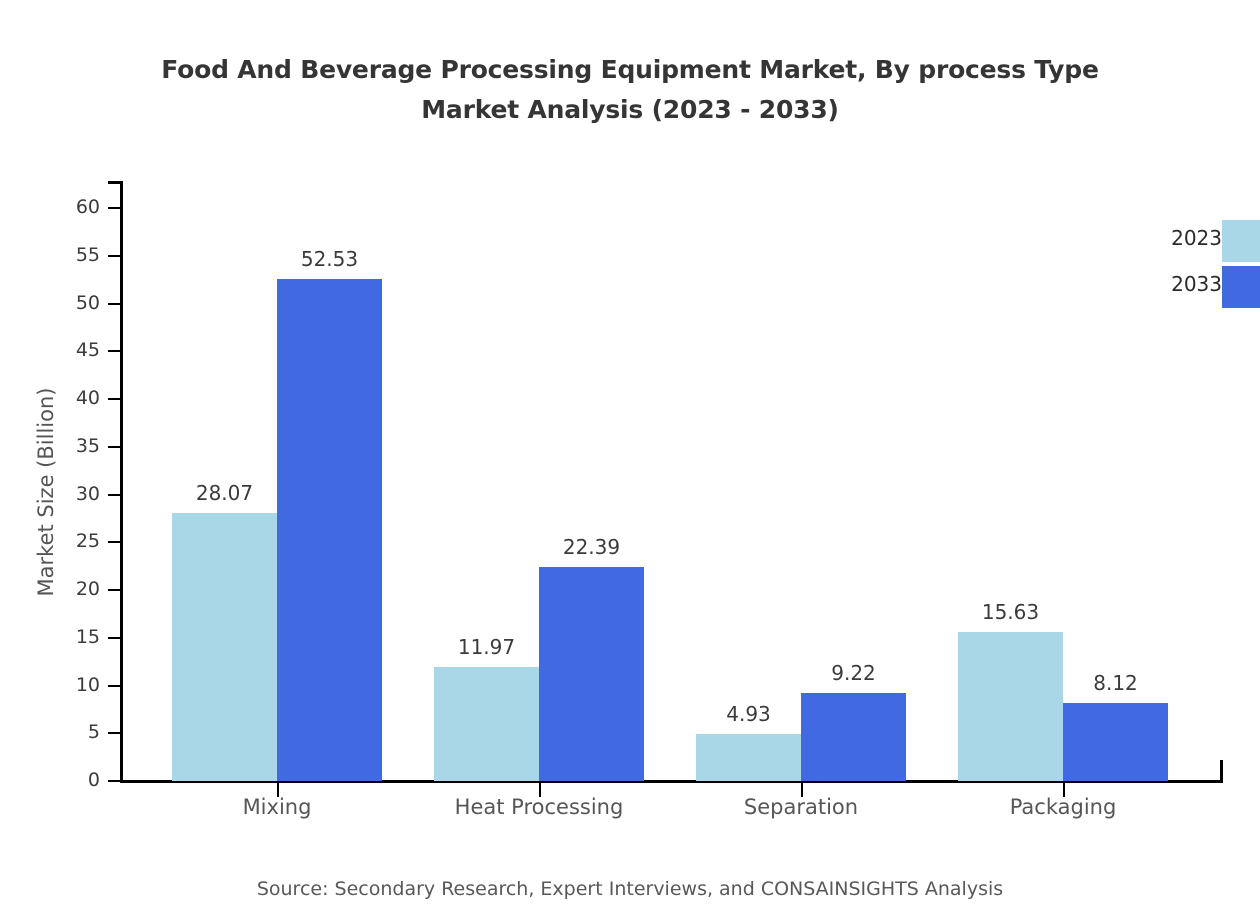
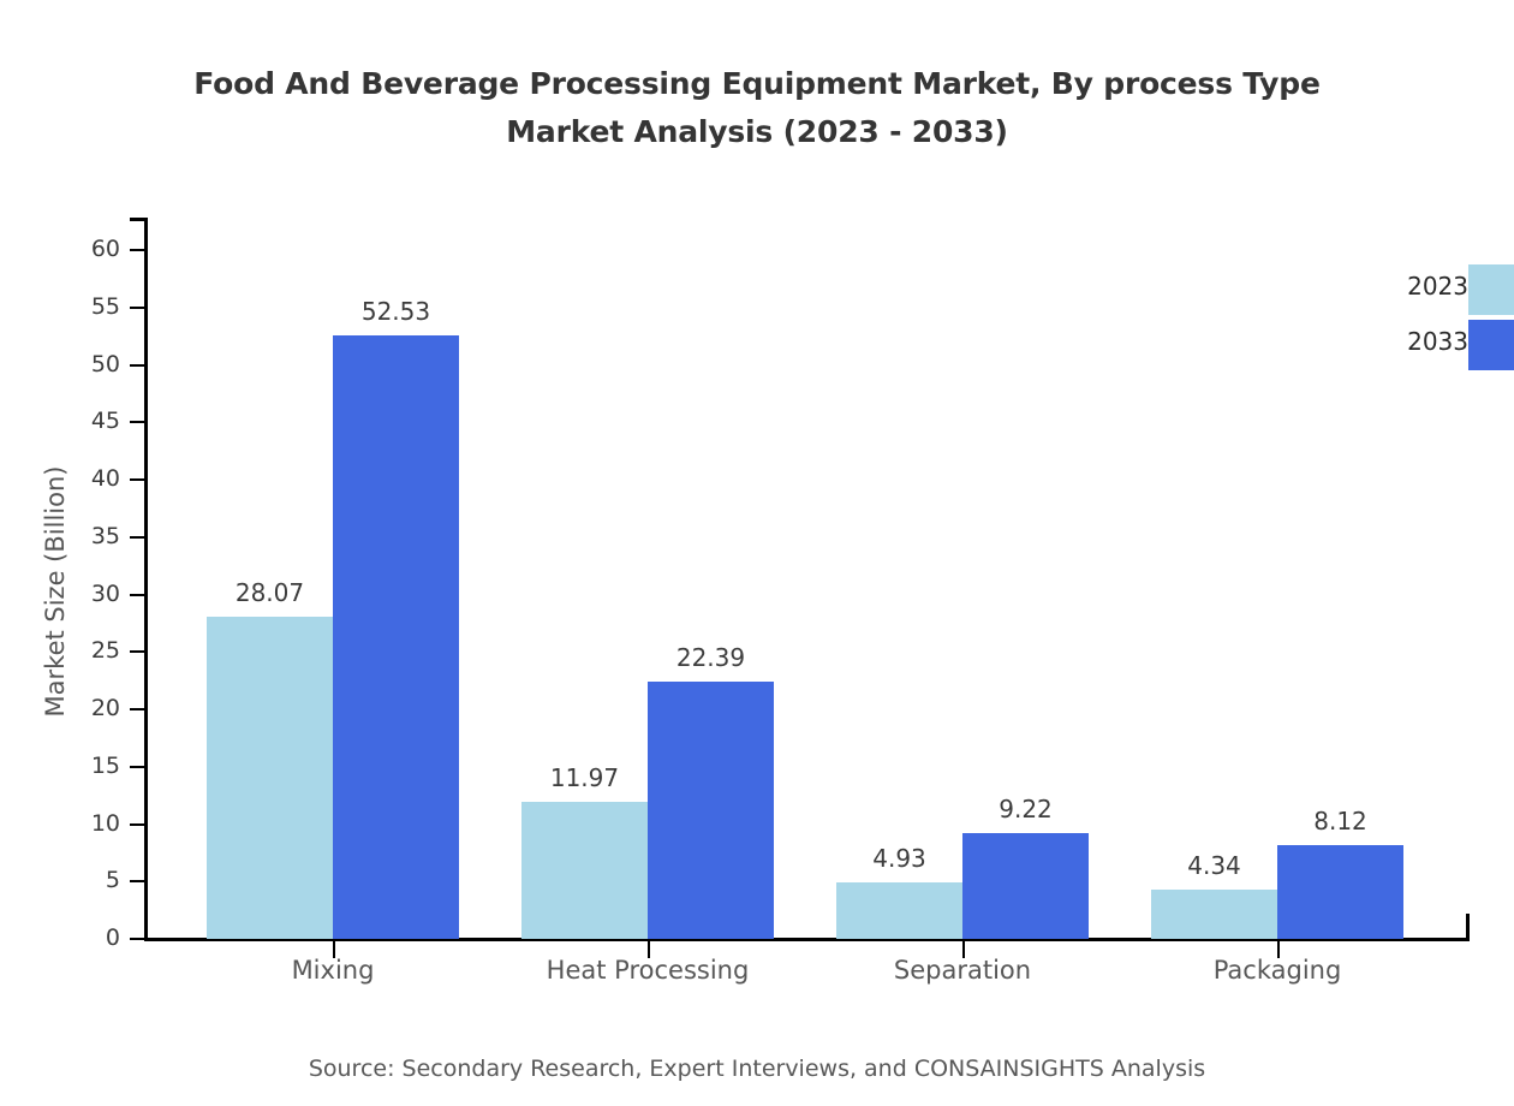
2023/Packaging: 15.63 -> 4.34
